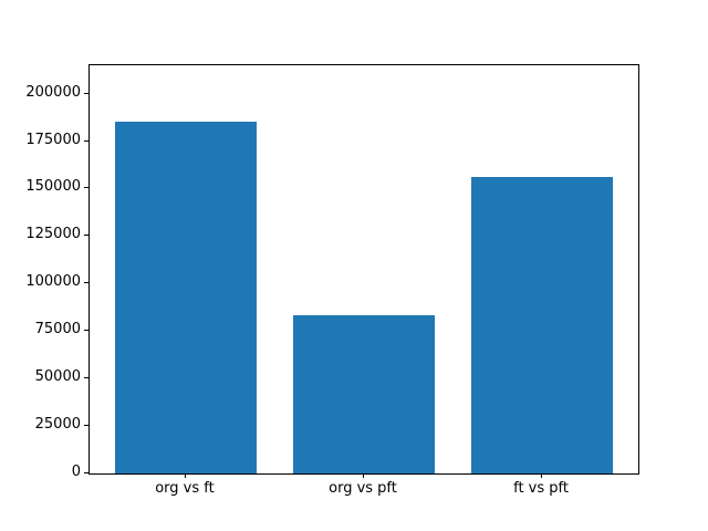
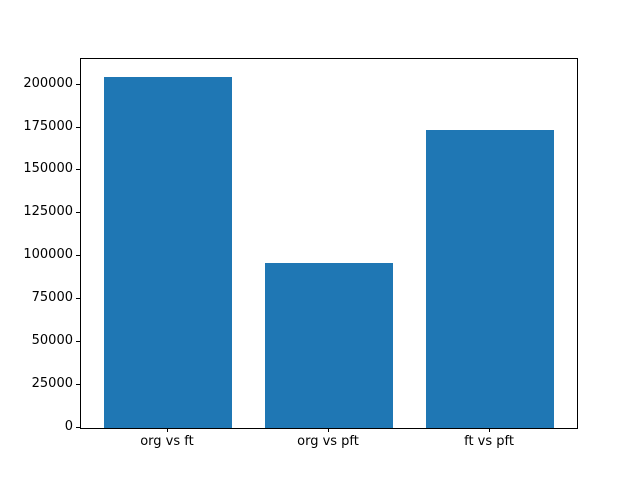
org vs ft: 185000 -> 205000
org vs pft: 83000 -> 96000
ft vs pft: 156000 -> 174000
